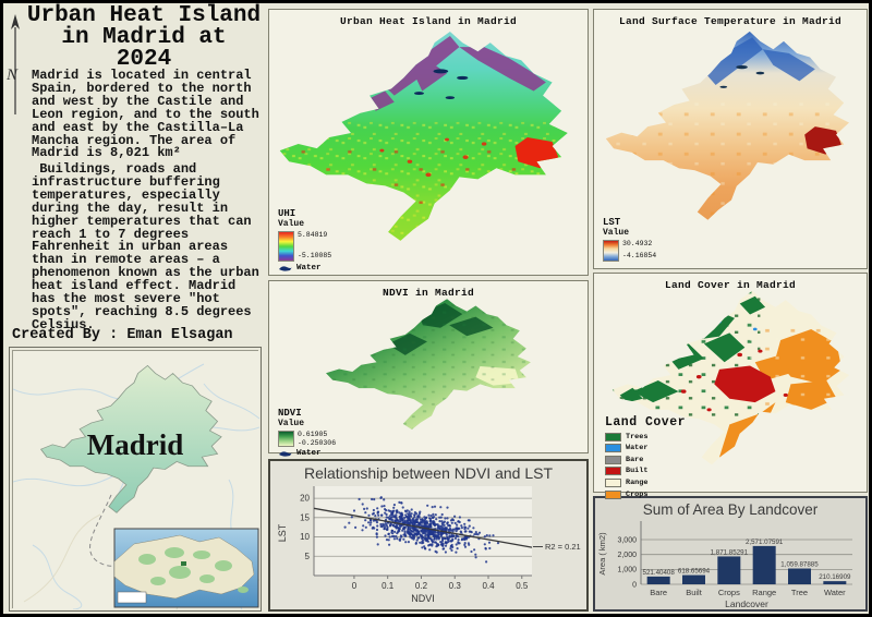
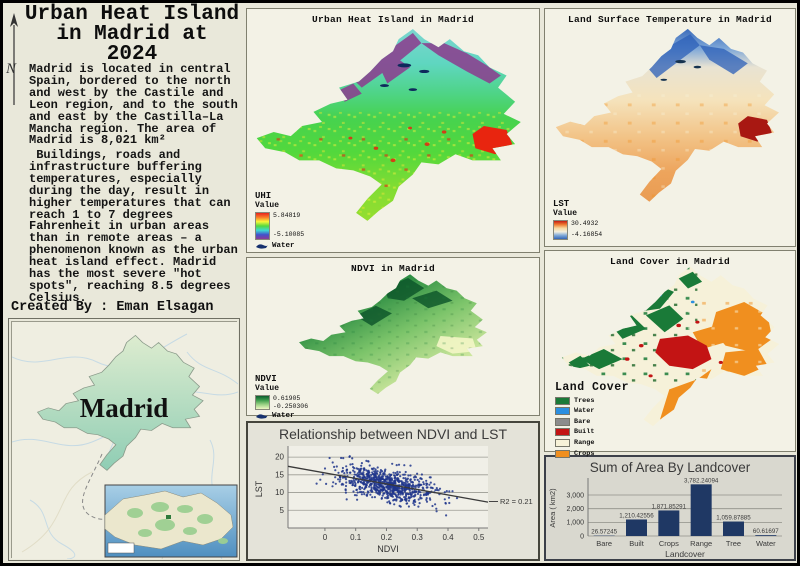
Sum of Area By Landcover/Bare: 521.40408 -> 26.57245
Sum of Area By Landcover/Built: 618.65694 -> 1,210.42556
Sum of Area By Landcover/Range: 2,571.07591 -> 3,782.24094
Sum of Area By Landcover/Water: 210.16909 -> 60.61697
